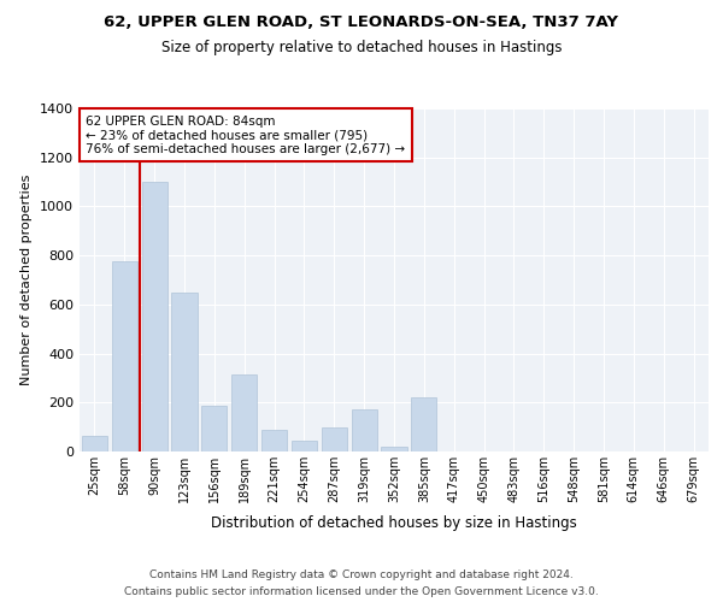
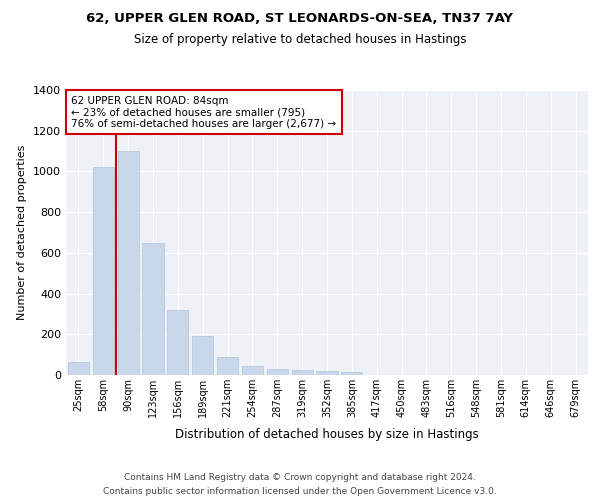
58sqm: 775 -> 1020
156sqm: 185 -> 320
189sqm: 315 -> 190
287sqm: 100 -> 30
319sqm: 170 -> 25
385sqm: 220 -> 15
